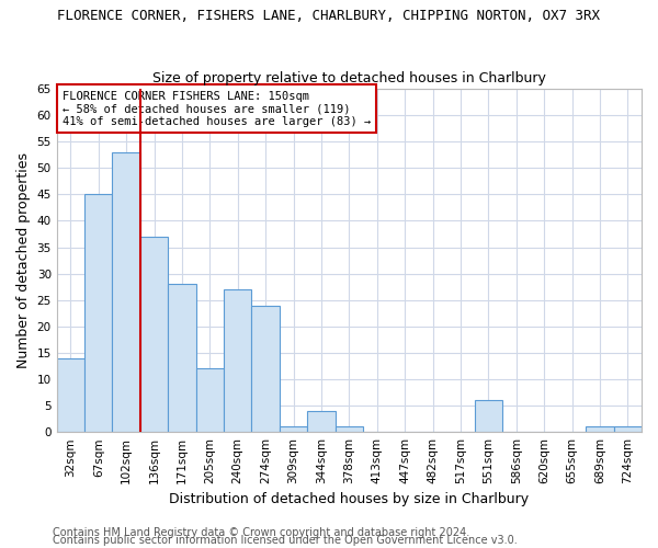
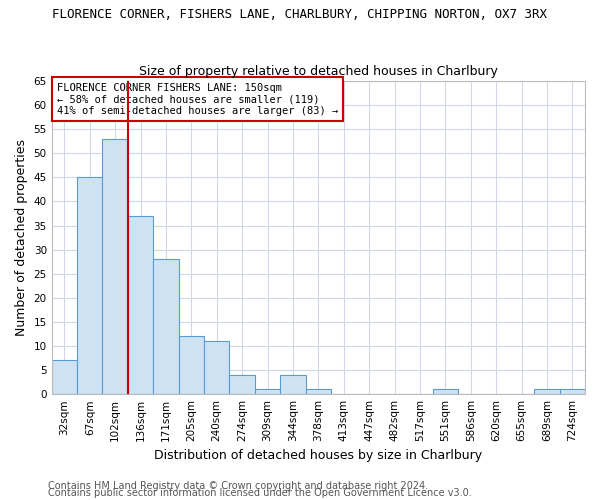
32sqm: 14 -> 7
240sqm: 27 -> 11
274sqm: 24 -> 4
551sqm: 6 -> 1
